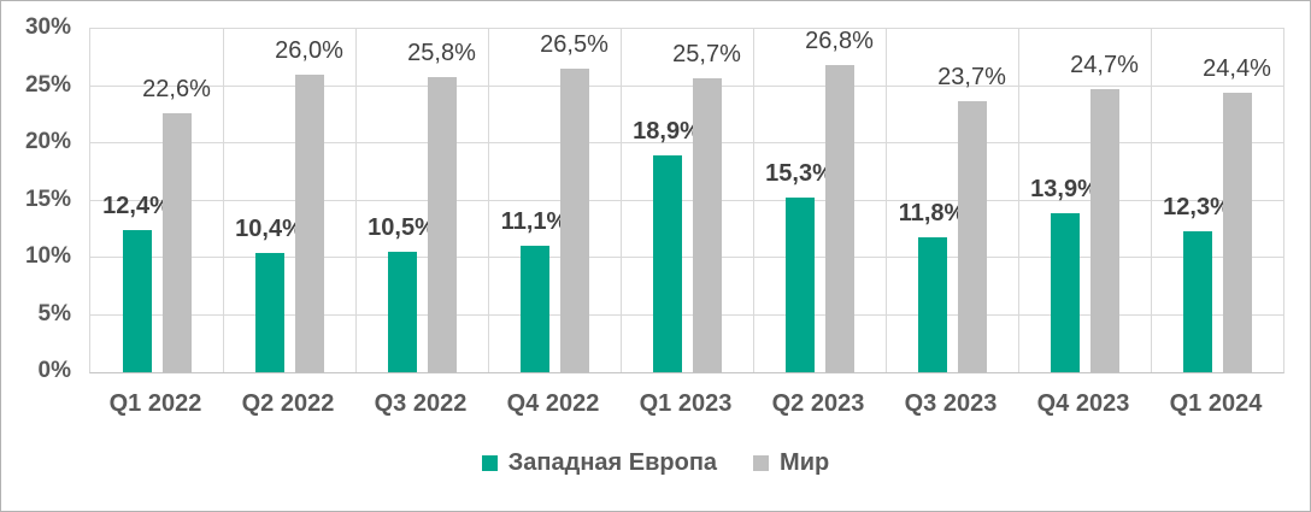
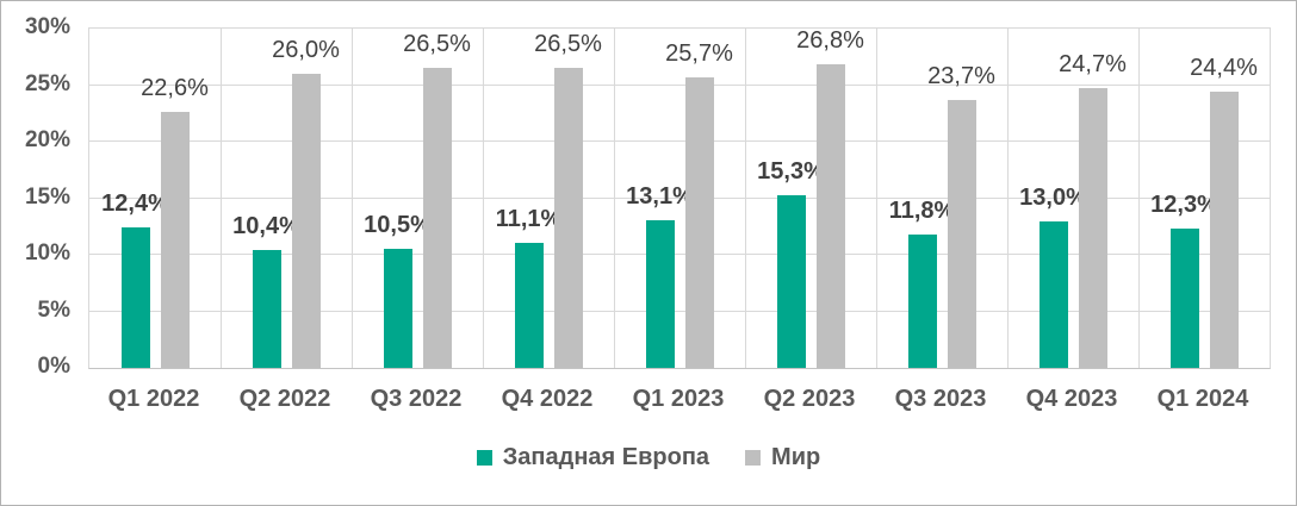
Мир/Q3 2022: 25,8% -> 26,5%
Западная Европа/Q1 2023: 18,9% -> 13,1%
Западная Европа/Q4 2023: 13,9% -> 13,0%
